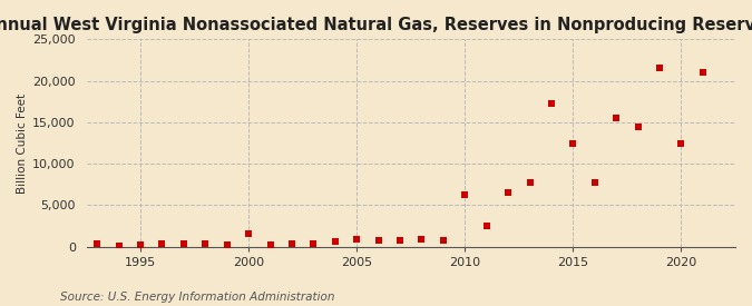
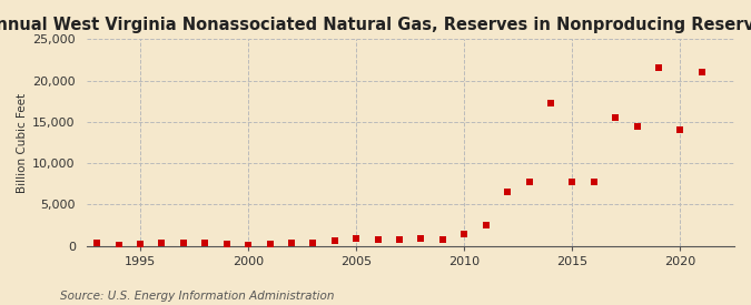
2000: 1,600 -> 100
2010: 6,200 -> 1,500
2015: 12,400 -> 7,800
2020: 12,400 -> 14,000
